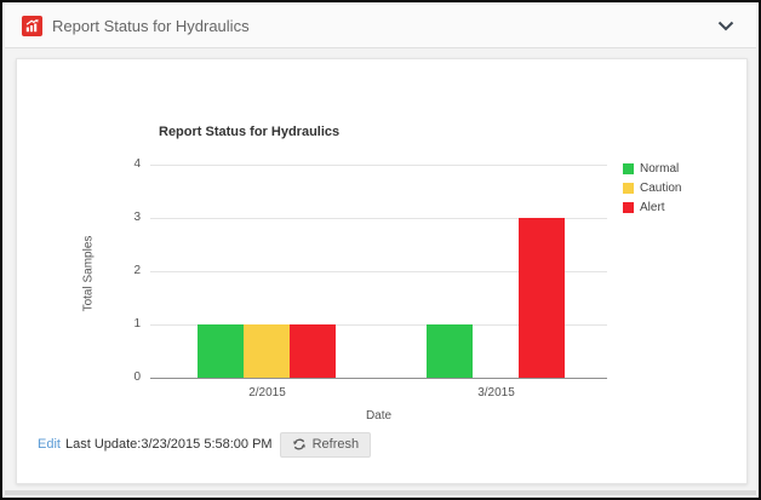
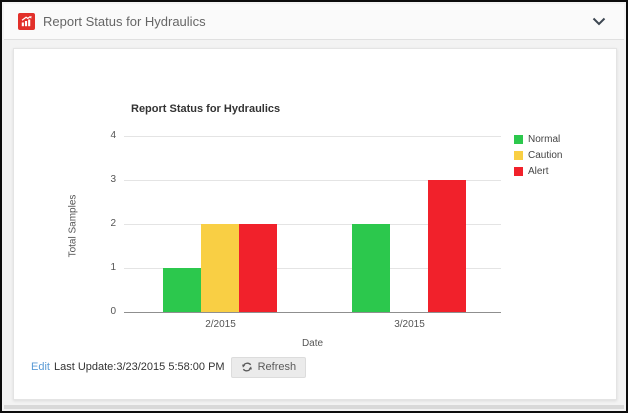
Caution/2/2015: 1 -> 2
Alert/2/2015: 1 -> 2
Normal/3/2015: 1 -> 2
